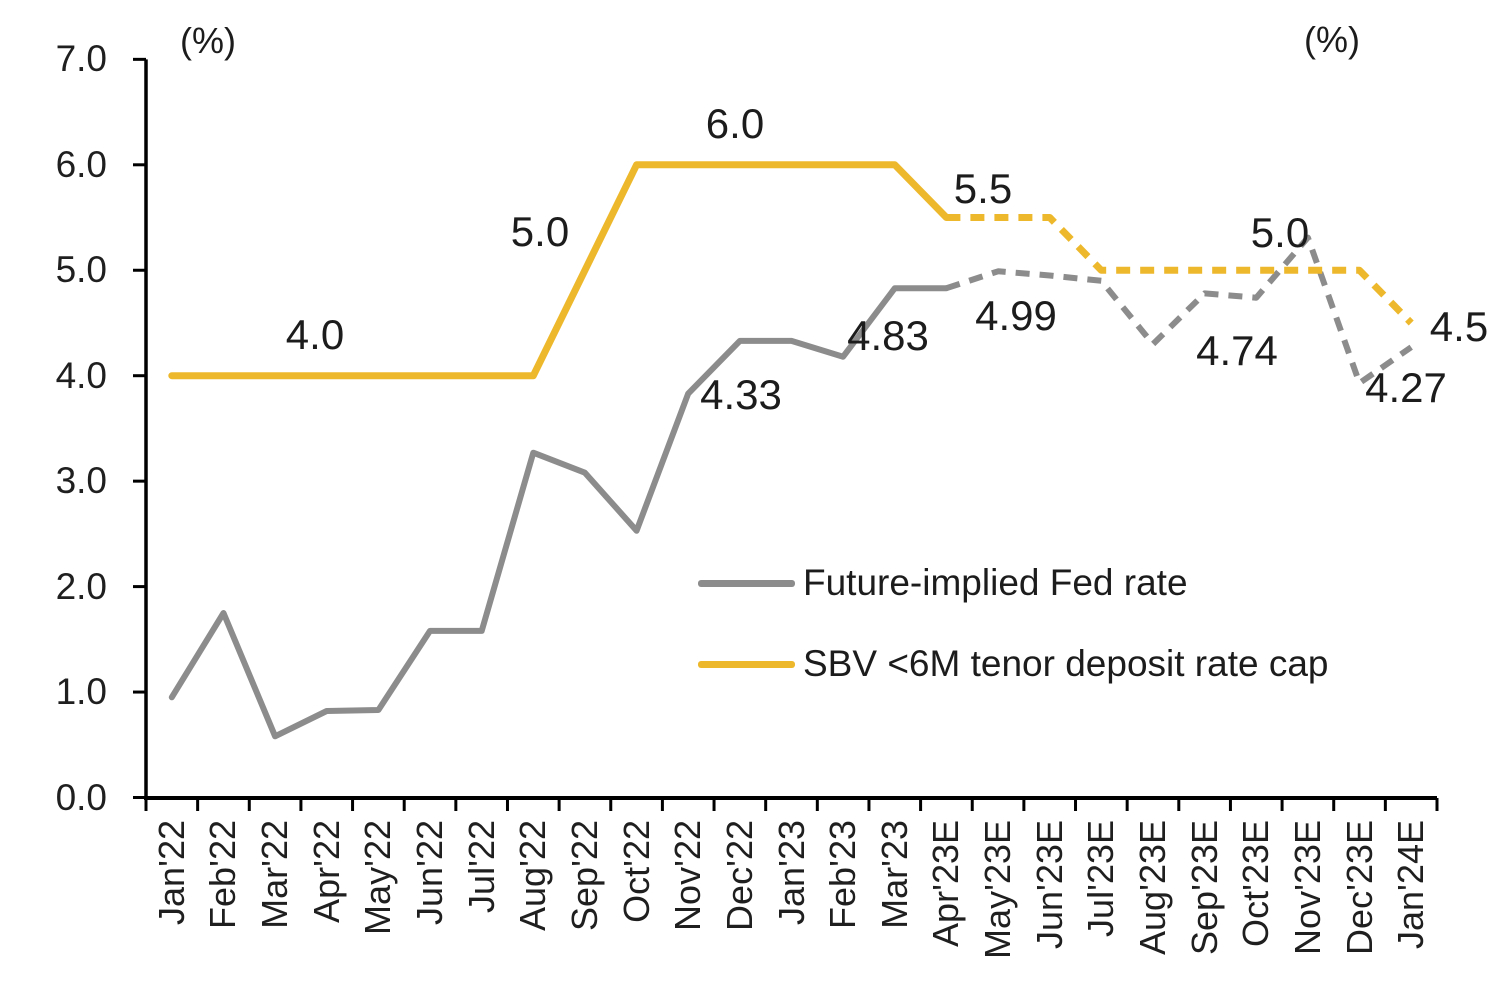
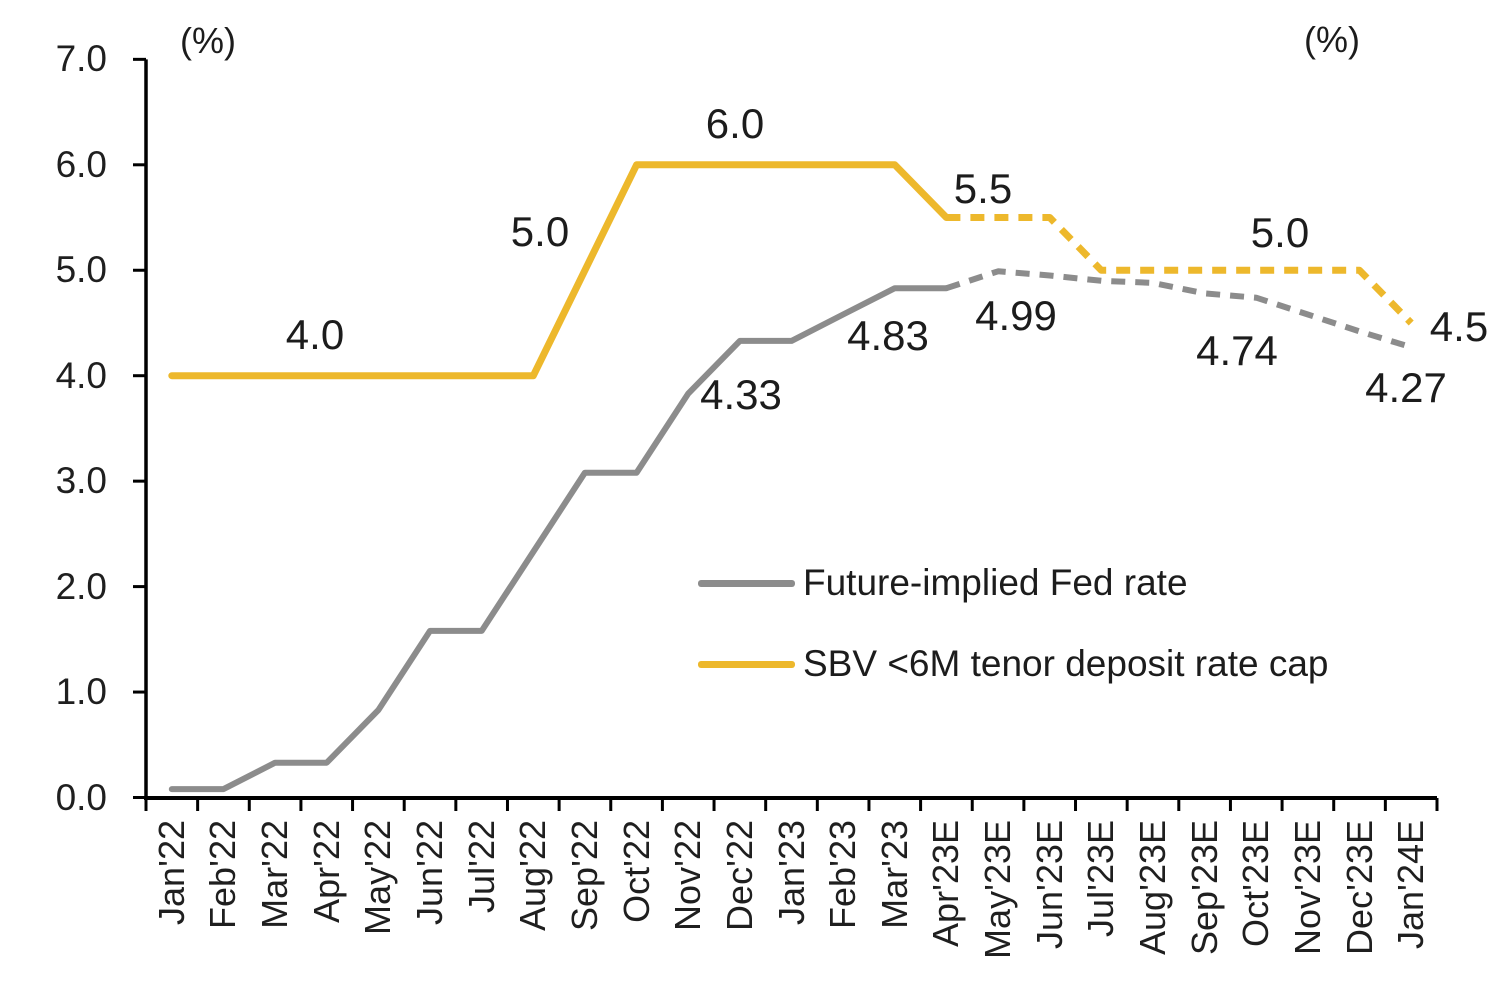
Future-implied Fed rate/Jan'22: 0.95 -> 0.08
Future-implied Fed rate/Feb'22: 1.75 -> 0.08
Future-implied Fed rate/Mar'22: 0.58 -> 0.33
Future-implied Fed rate/Apr'22: 0.82 -> 0.33
Future-implied Fed rate/Aug'22: 3.27 -> 2.33
Future-implied Fed rate/Oct'22: 2.53 -> 3.08
Future-implied Fed rate/Feb'23: 4.18 -> 4.58
Future-implied Fed rate/Aug'23E: 4.30 -> 4.88
Future-implied Fed rate/Nov'23E: 5.31 -> 4.58
Future-implied Fed rate/Dec'23E: 3.93 -> 4.42
